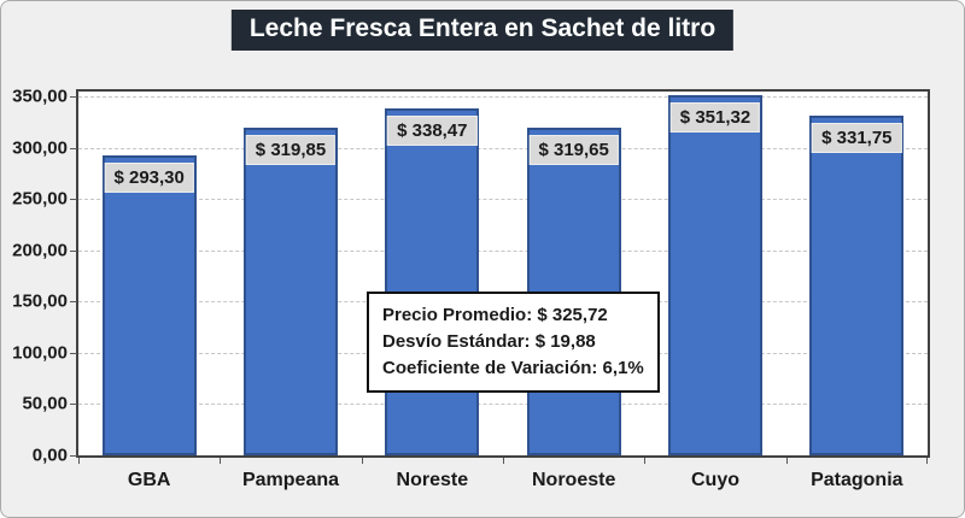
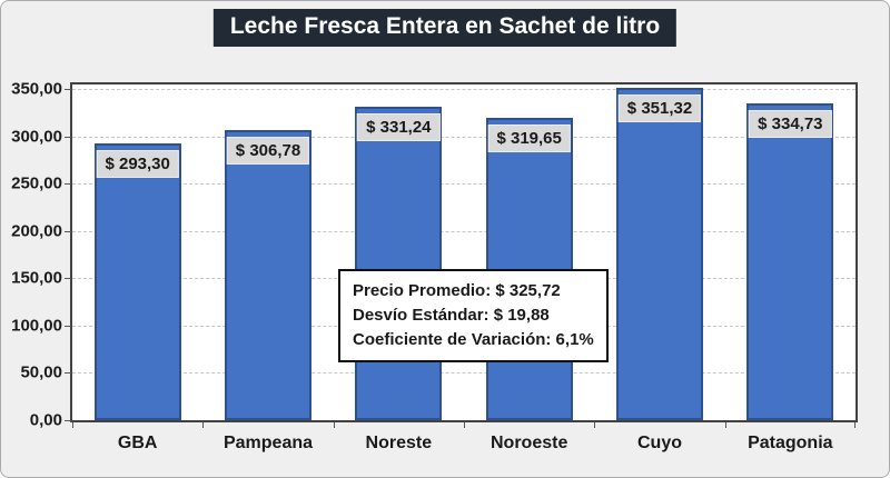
Pampeana: 319,85 -> 306,78
Noreste: 338,47 -> 331,24
Patagonia: 331,75 -> 334,73
